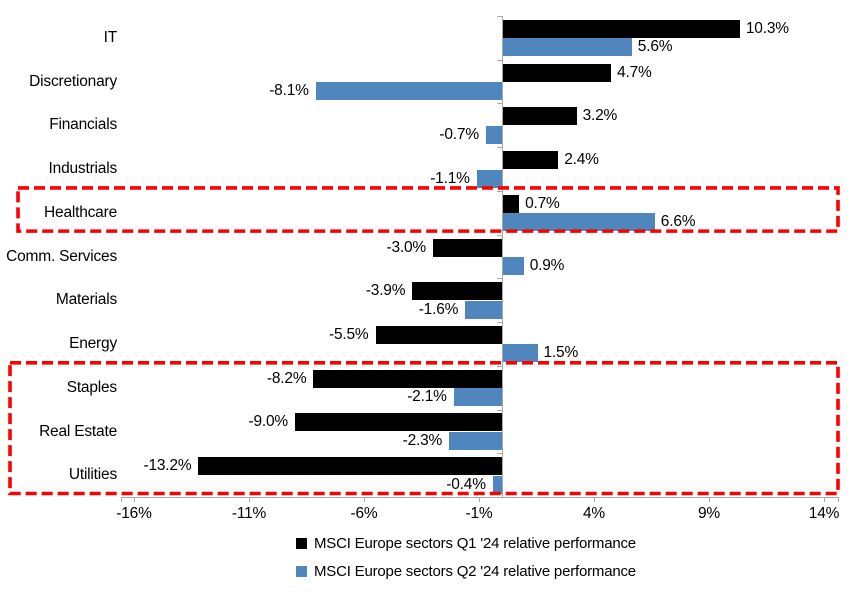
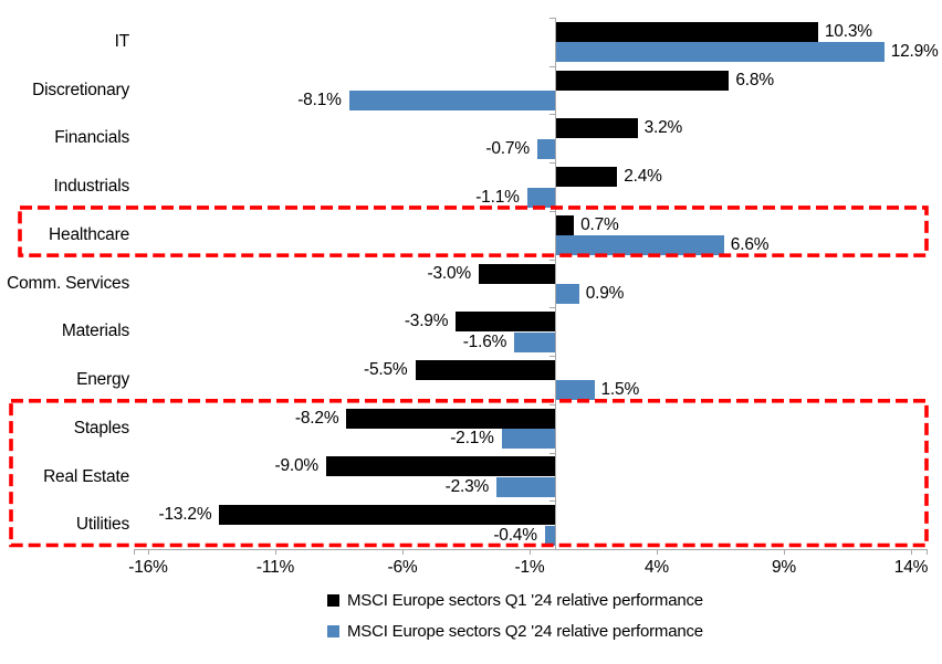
MSCI Europe sectors Q2 '24 relative performance/IT: 5.6% -> 12.9%
MSCI Europe sectors Q1 '24 relative performance/Discretionary: 4.7% -> 6.8%
